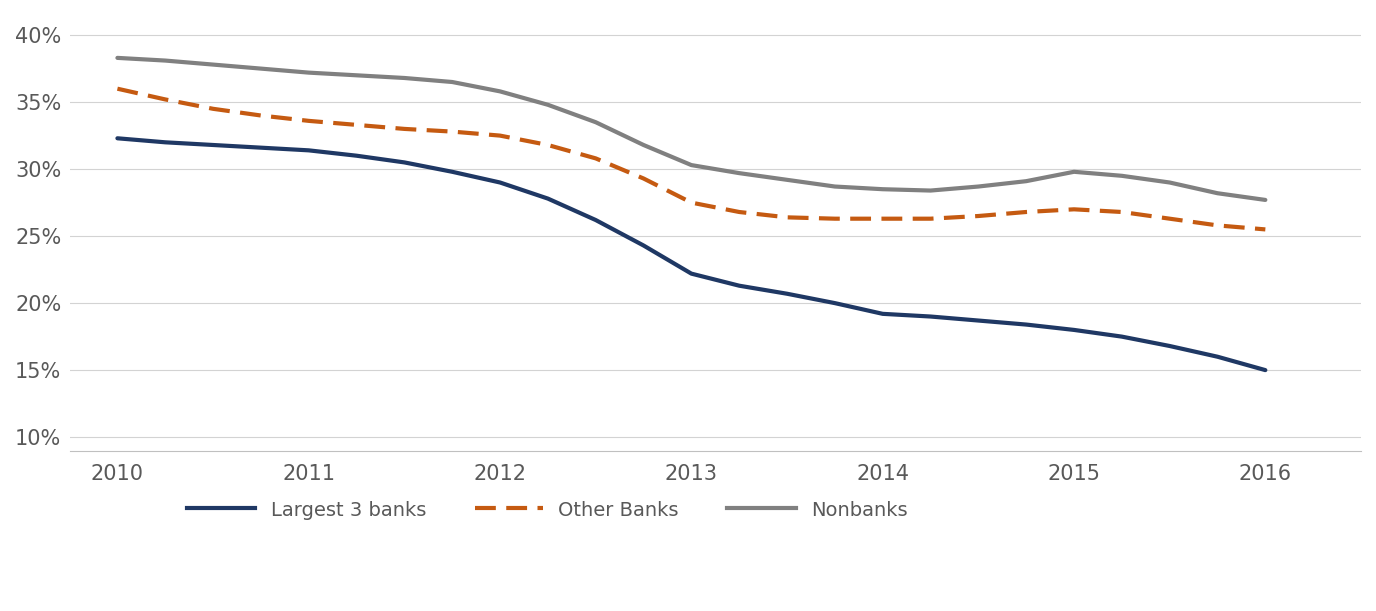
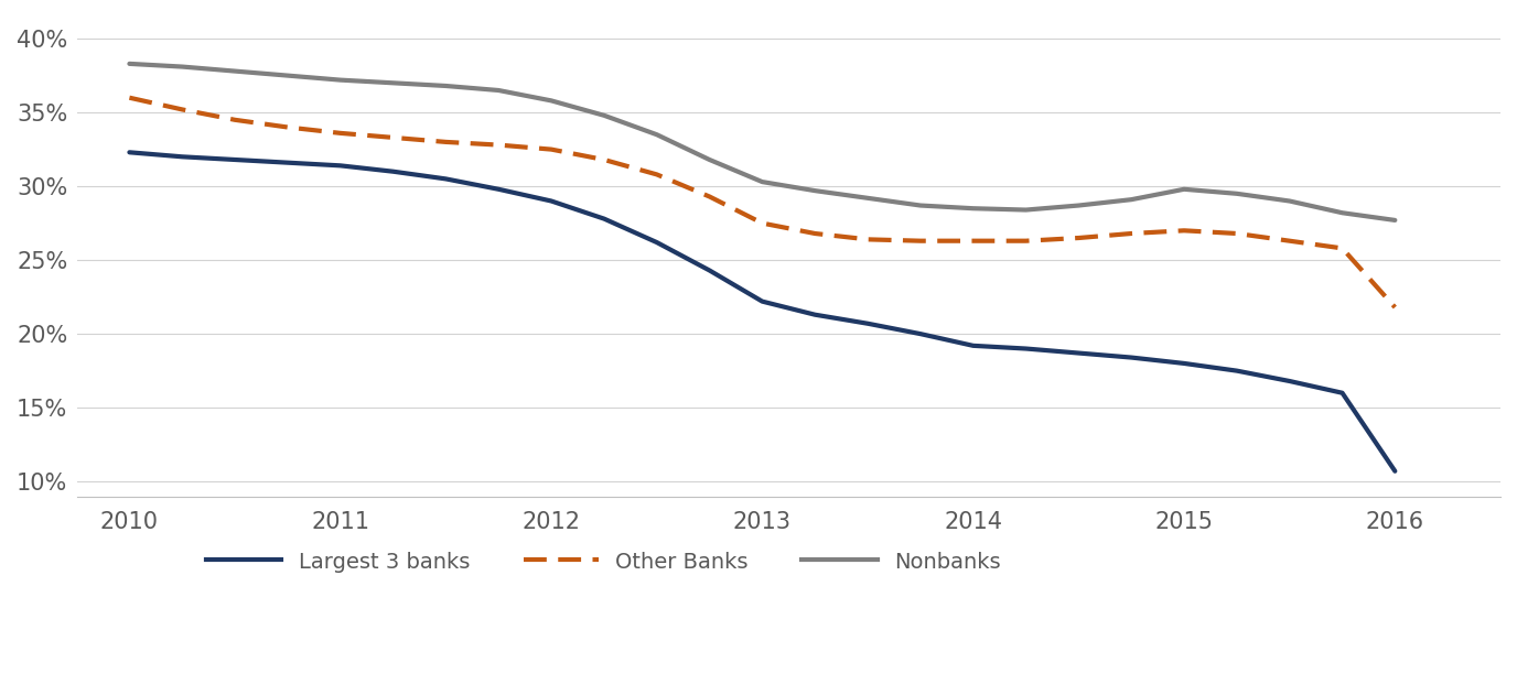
Largest 3 banks/2016: 15.0% -> 10.7%
Other Banks/2016: 25.5% -> 21.8%
